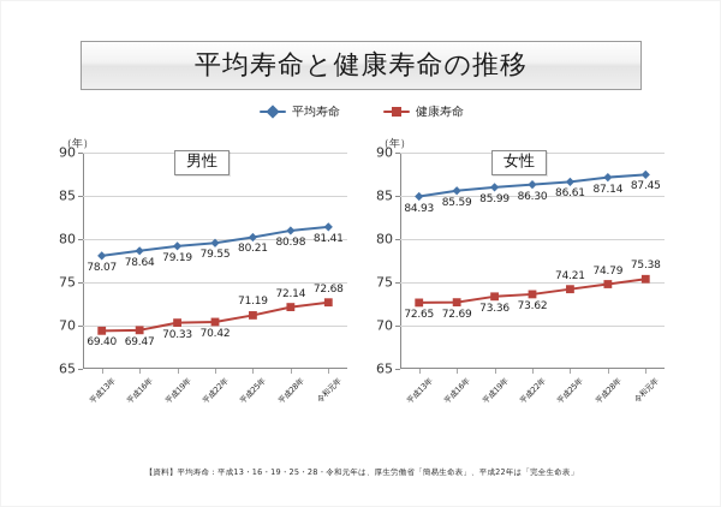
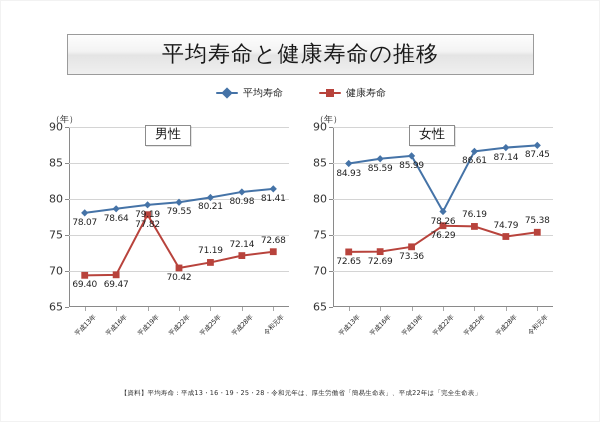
男性/健康寿命/平成19年: 70.33 -> 77.82
女性/平均寿命/平成22年: 86.30 -> 78.26
女性/健康寿命/平成22年: 73.62 -> 76.29
女性/健康寿命/平成25年: 74.21 -> 76.19
